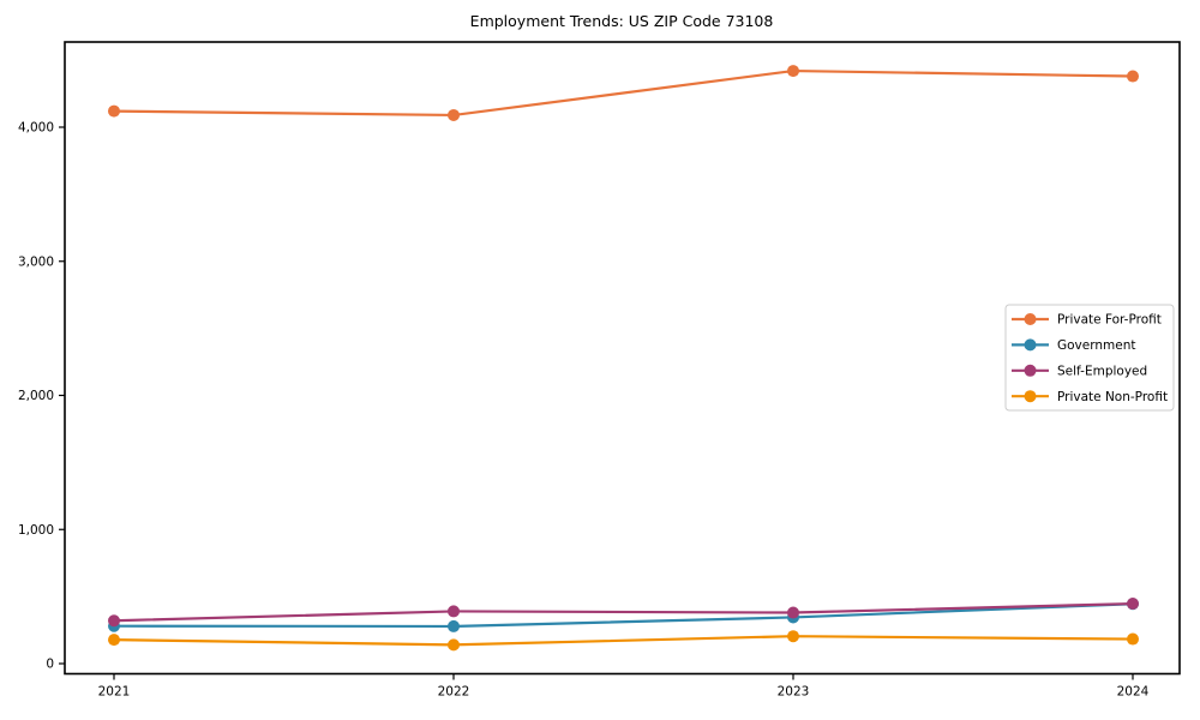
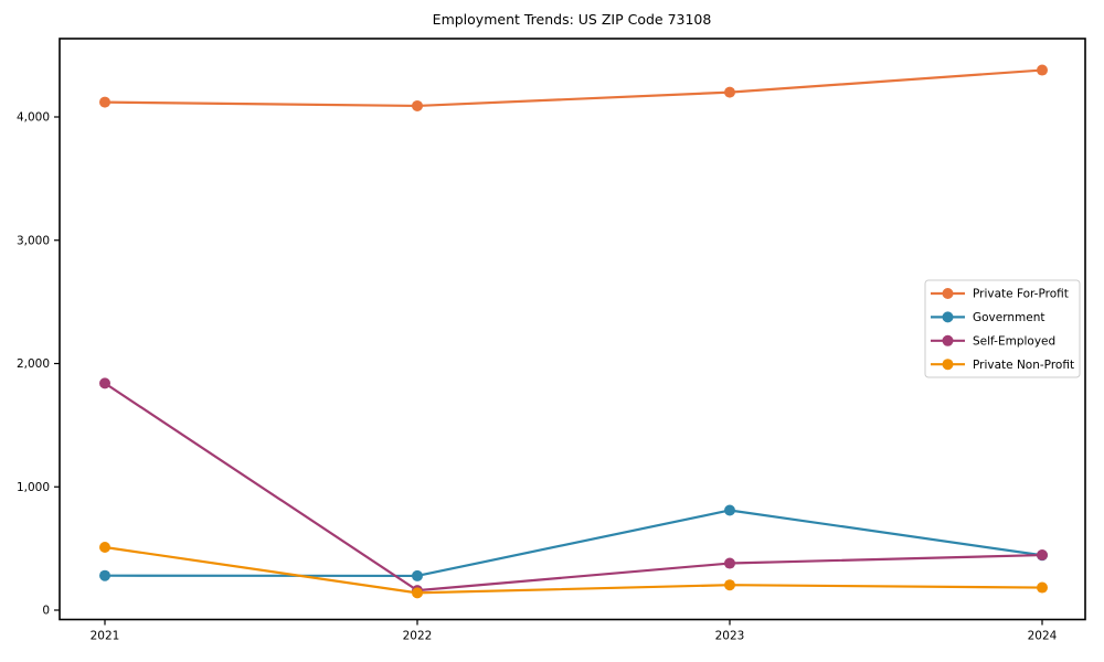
Self-Employed/2021: 320 -> 1840
Private Non-Profit/2021: 180 -> 510
Self-Employed/2022: 390 -> 160
Private For-Profit/2023: 4420 -> 4200
Government/2023: 340 -> 810
